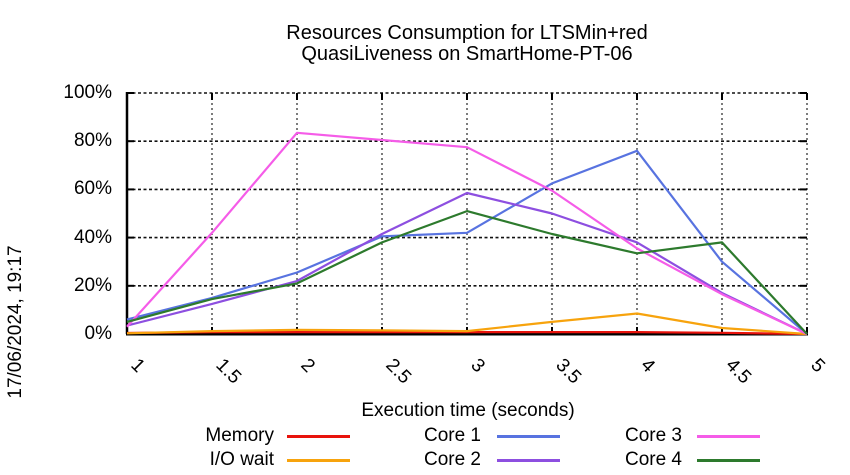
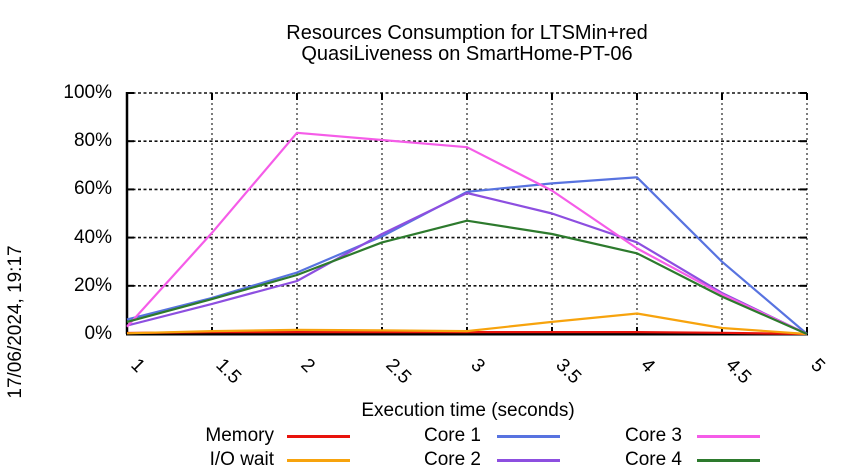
Core 4/2: 21% -> 24%
Core 1/3: 42% -> 59%
Core 4/3: 51% -> 47%
Core 1/4: 76% -> 65%
Core 4/4.5: 38% -> 16%
